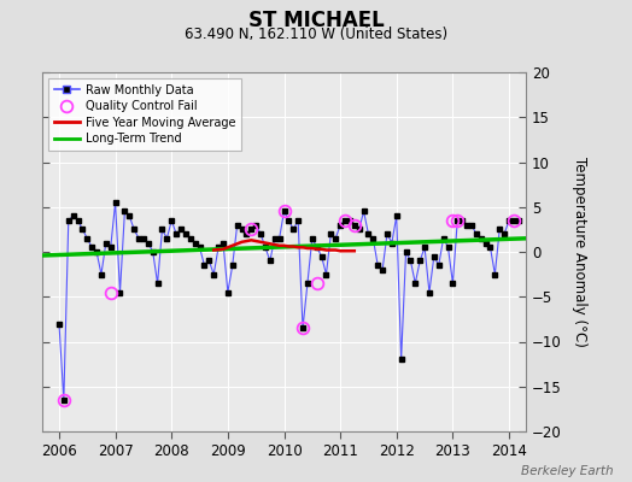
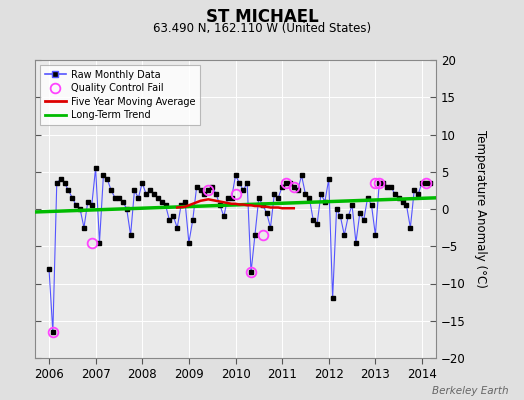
Quality Control Fail/2010: 4.5 -> 2.0
